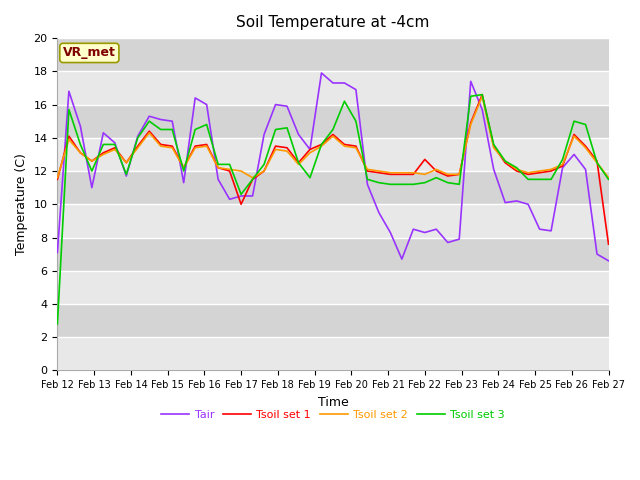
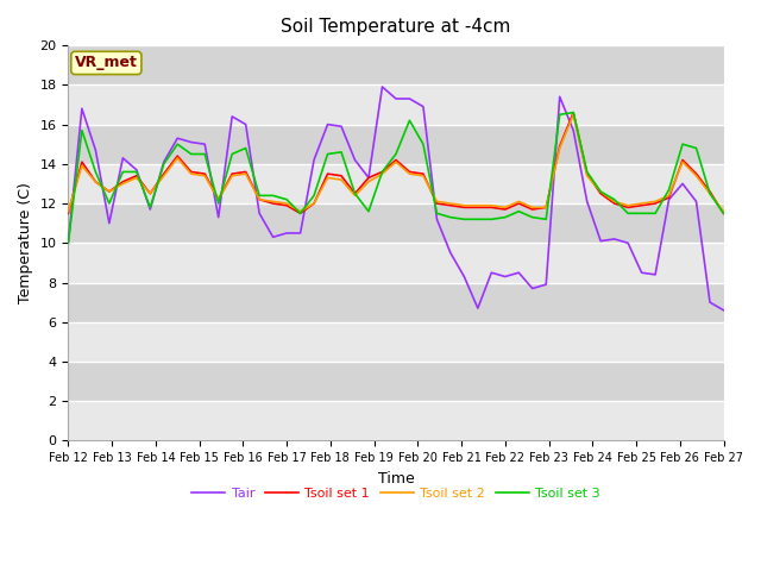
Tair/Feb 12: 7.1 -> 10.0
Tsoil set 3/Feb 12: 2.8 -> 10.0
Tsoil set 1/Feb 17: 10.0 -> 11.9
Tsoil set 3/Feb 17: 10.6 -> 12.2
Tsoil set 1/Feb 22: 12.7 -> 11.7
Tsoil set 1/Feb 27: 7.6 -> 11.5
